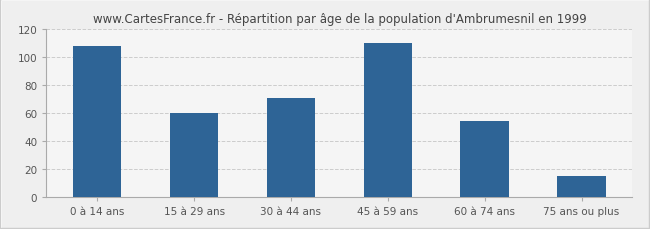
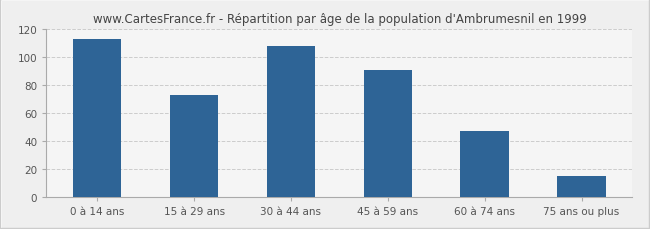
0 à 14 ans: 108 -> 113
15 à 29 ans: 60 -> 73
30 à 44 ans: 71 -> 108
45 à 59 ans: 110 -> 91
60 à 74 ans: 54 -> 47
